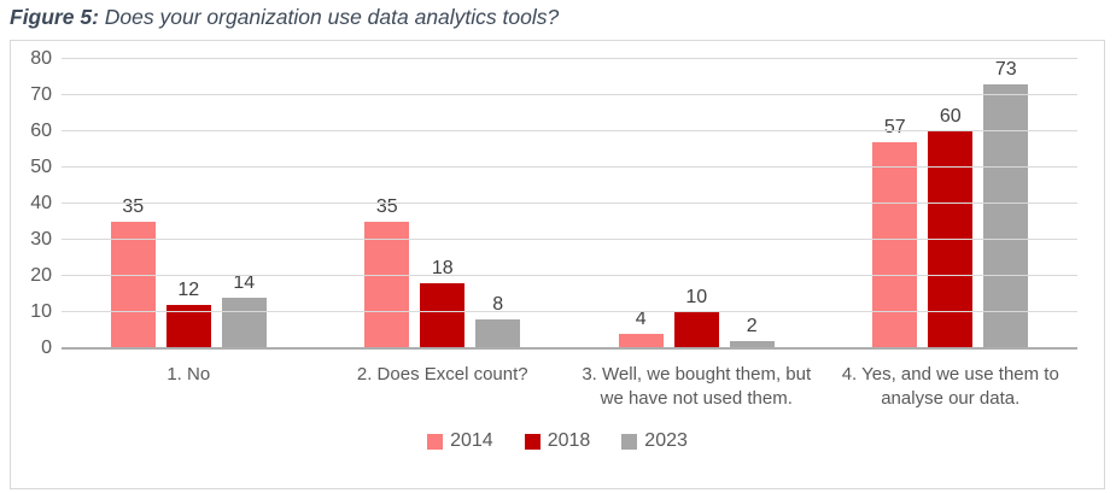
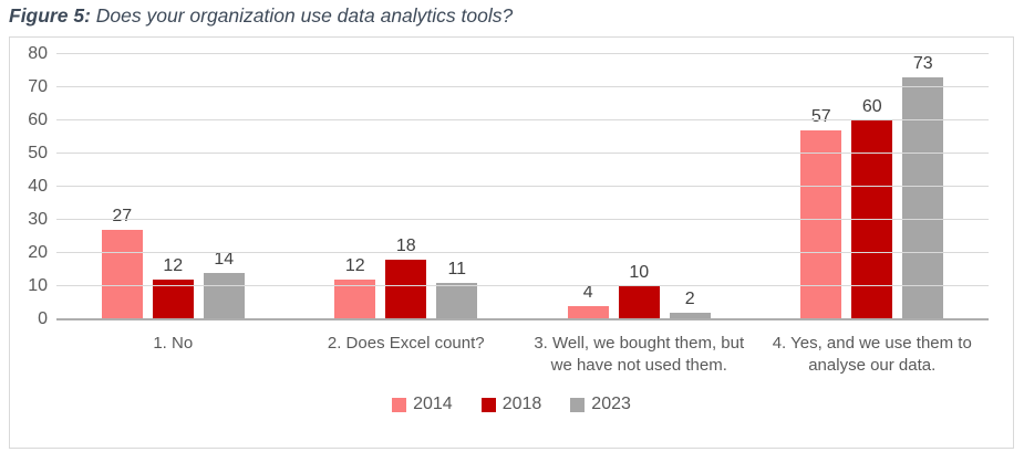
2014/1. No: 35 -> 27
2014/2. Does Excel count?: 35 -> 12
2023/2. Does Excel count?: 8 -> 11
